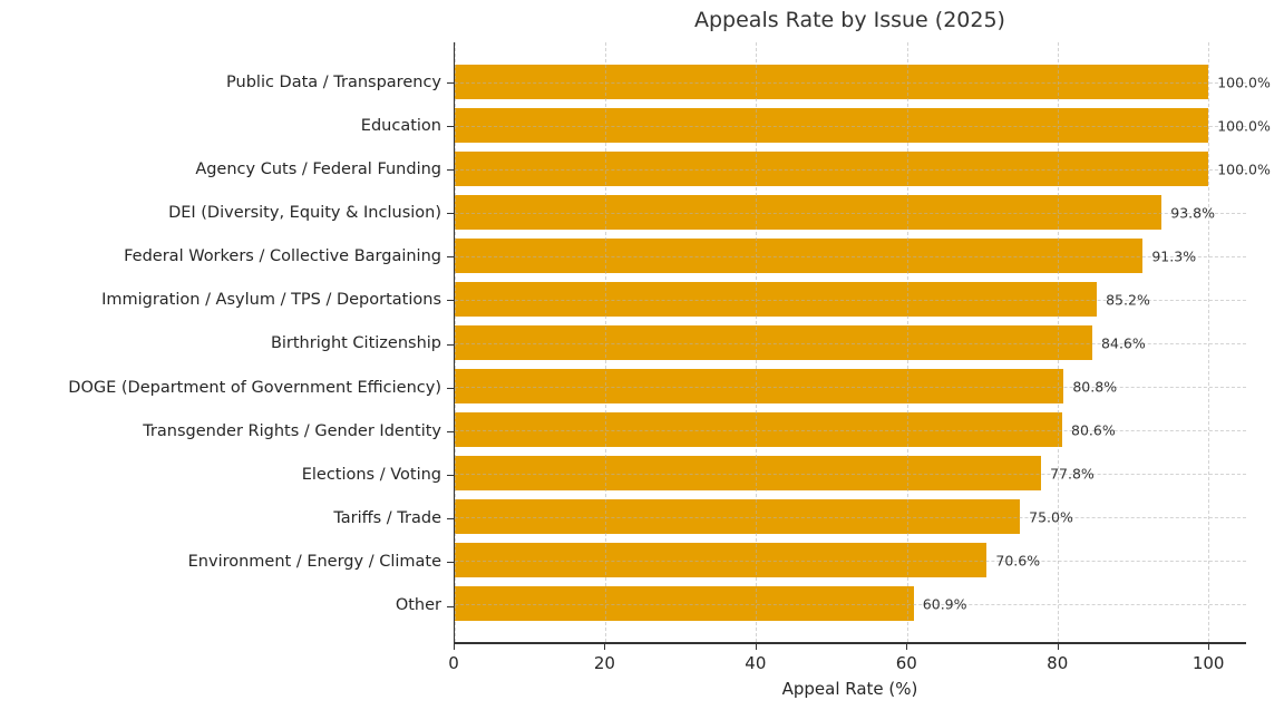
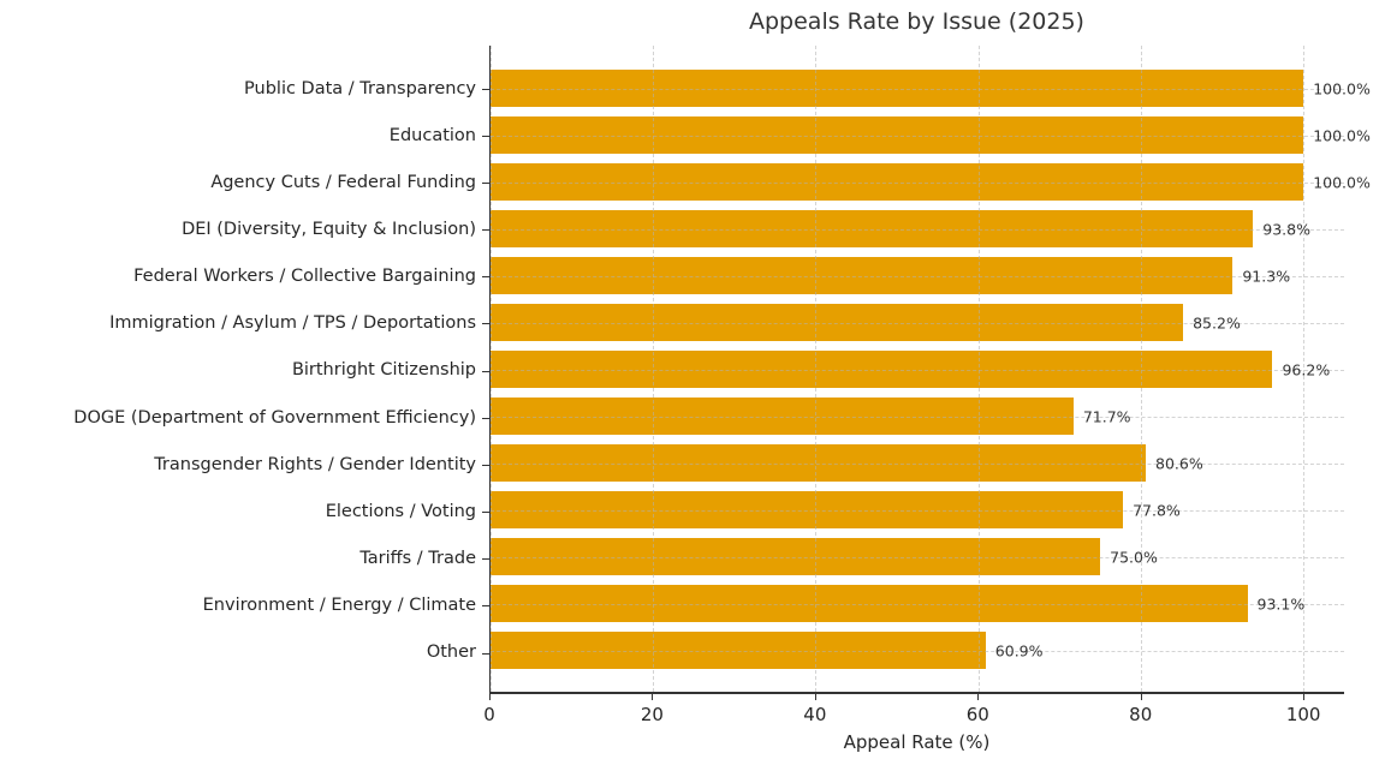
Birthright Citizenship: 84.6% -> 96.2%
DOGE (Department of Government Efficiency): 80.8% -> 71.7%
Environment / Energy / Climate: 70.6% -> 93.1%
